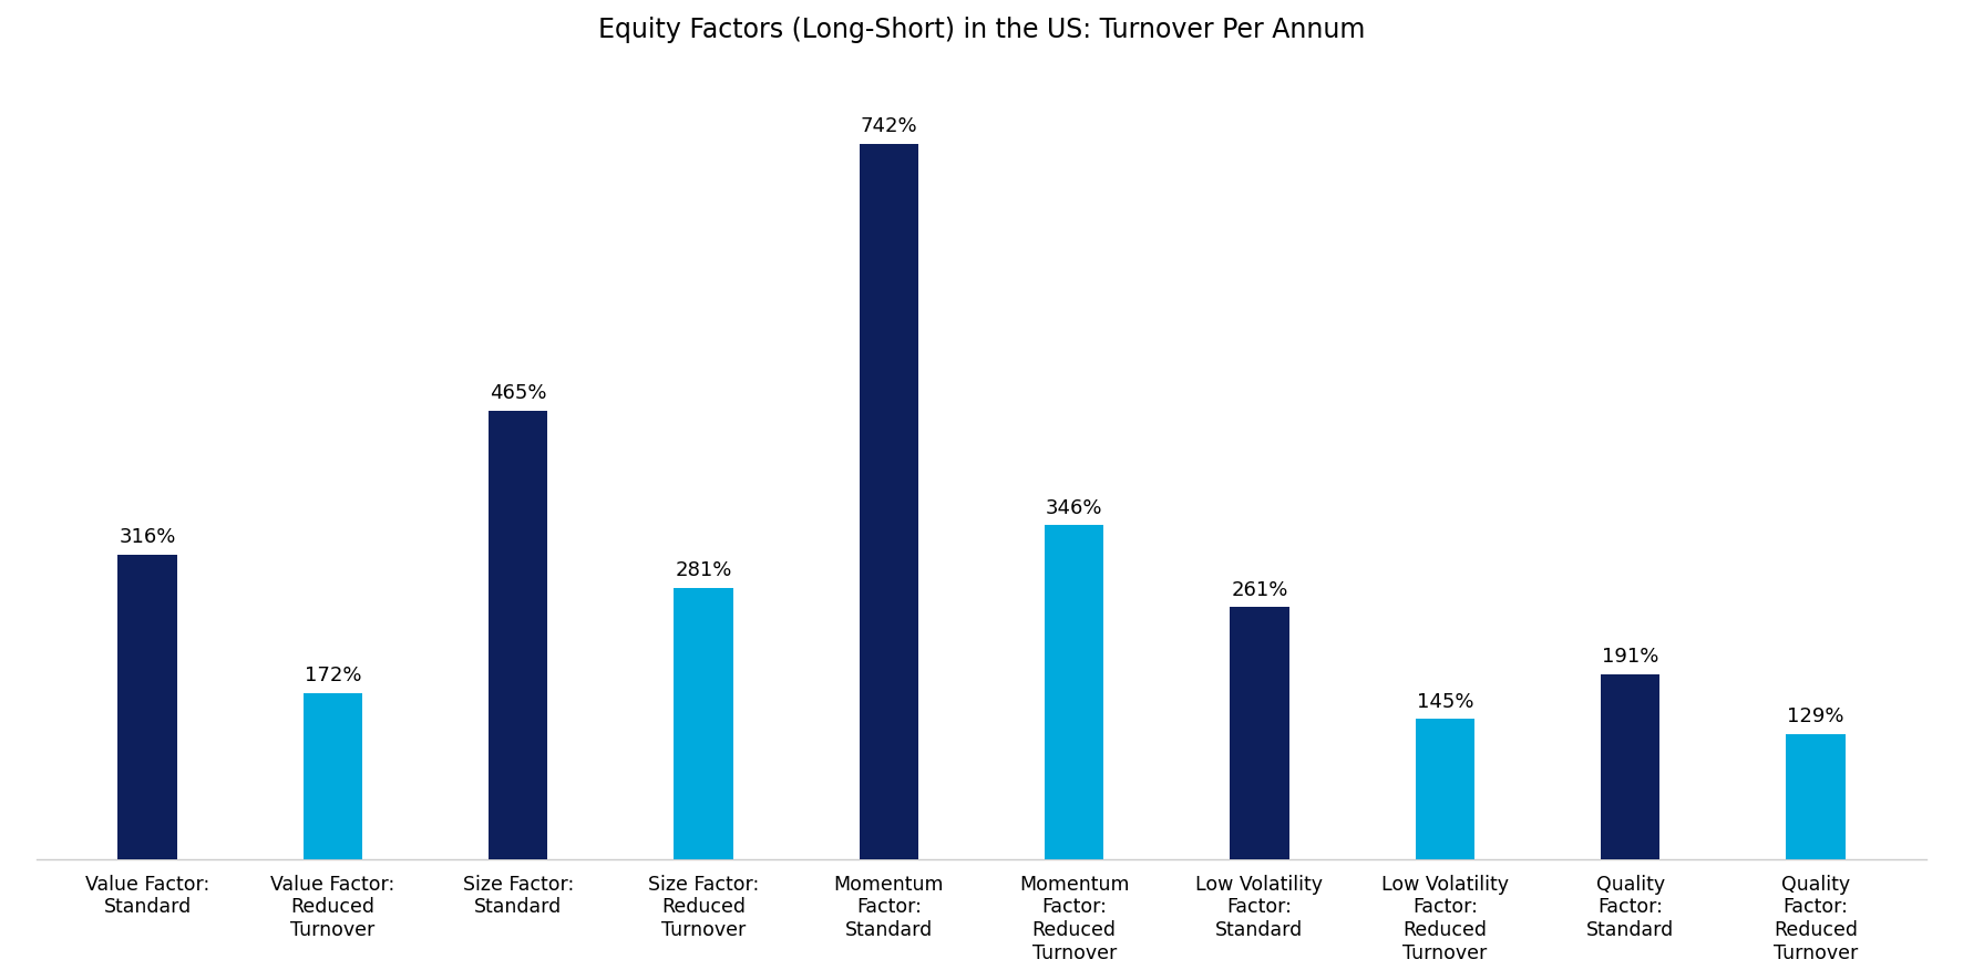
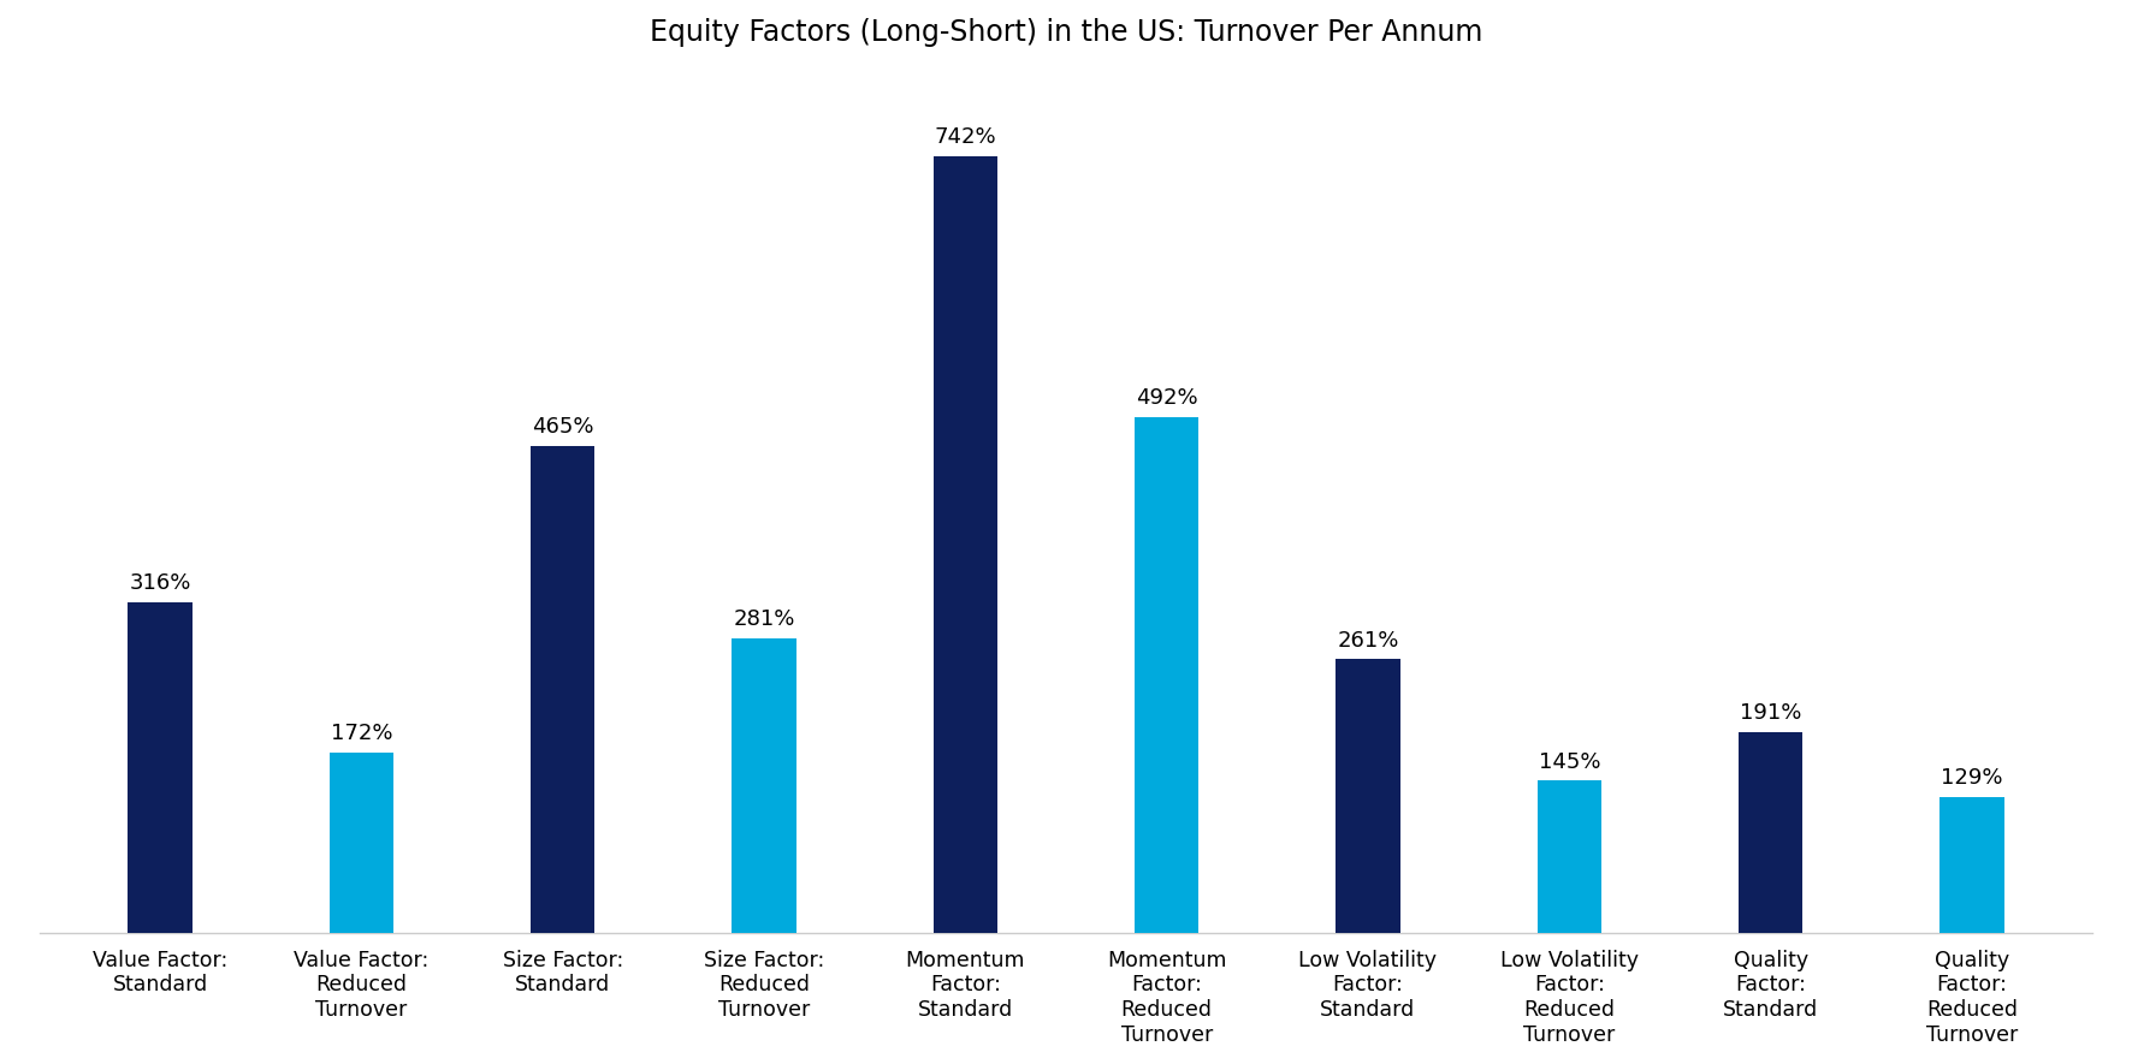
Momentum Factor: Reduced Turnover: 346% -> 492%
